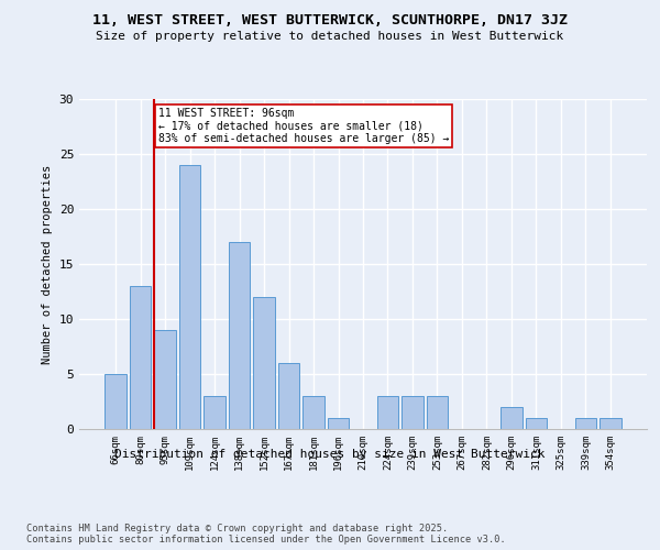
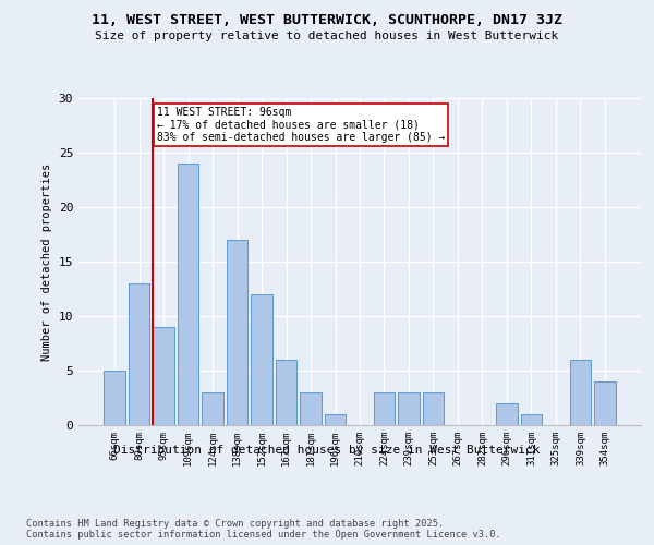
339sqm: 1 -> 6
354sqm: 1 -> 4
